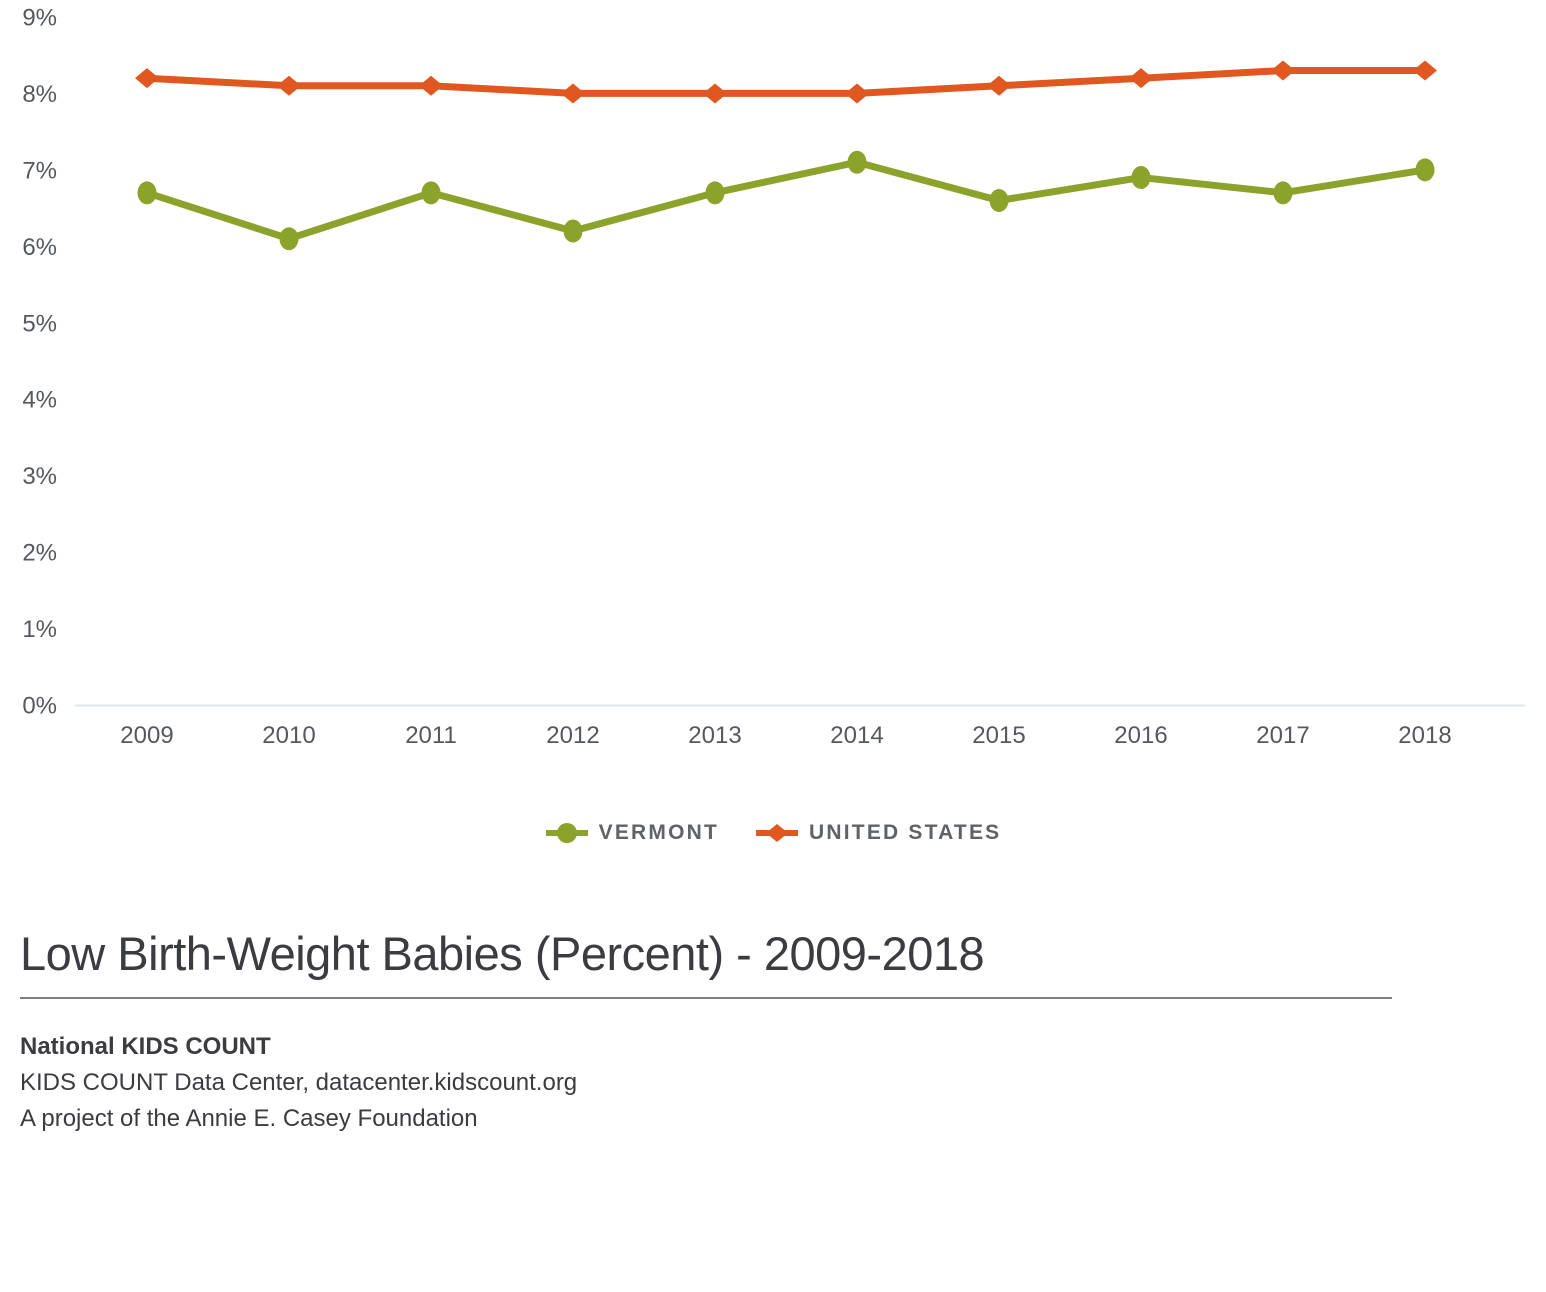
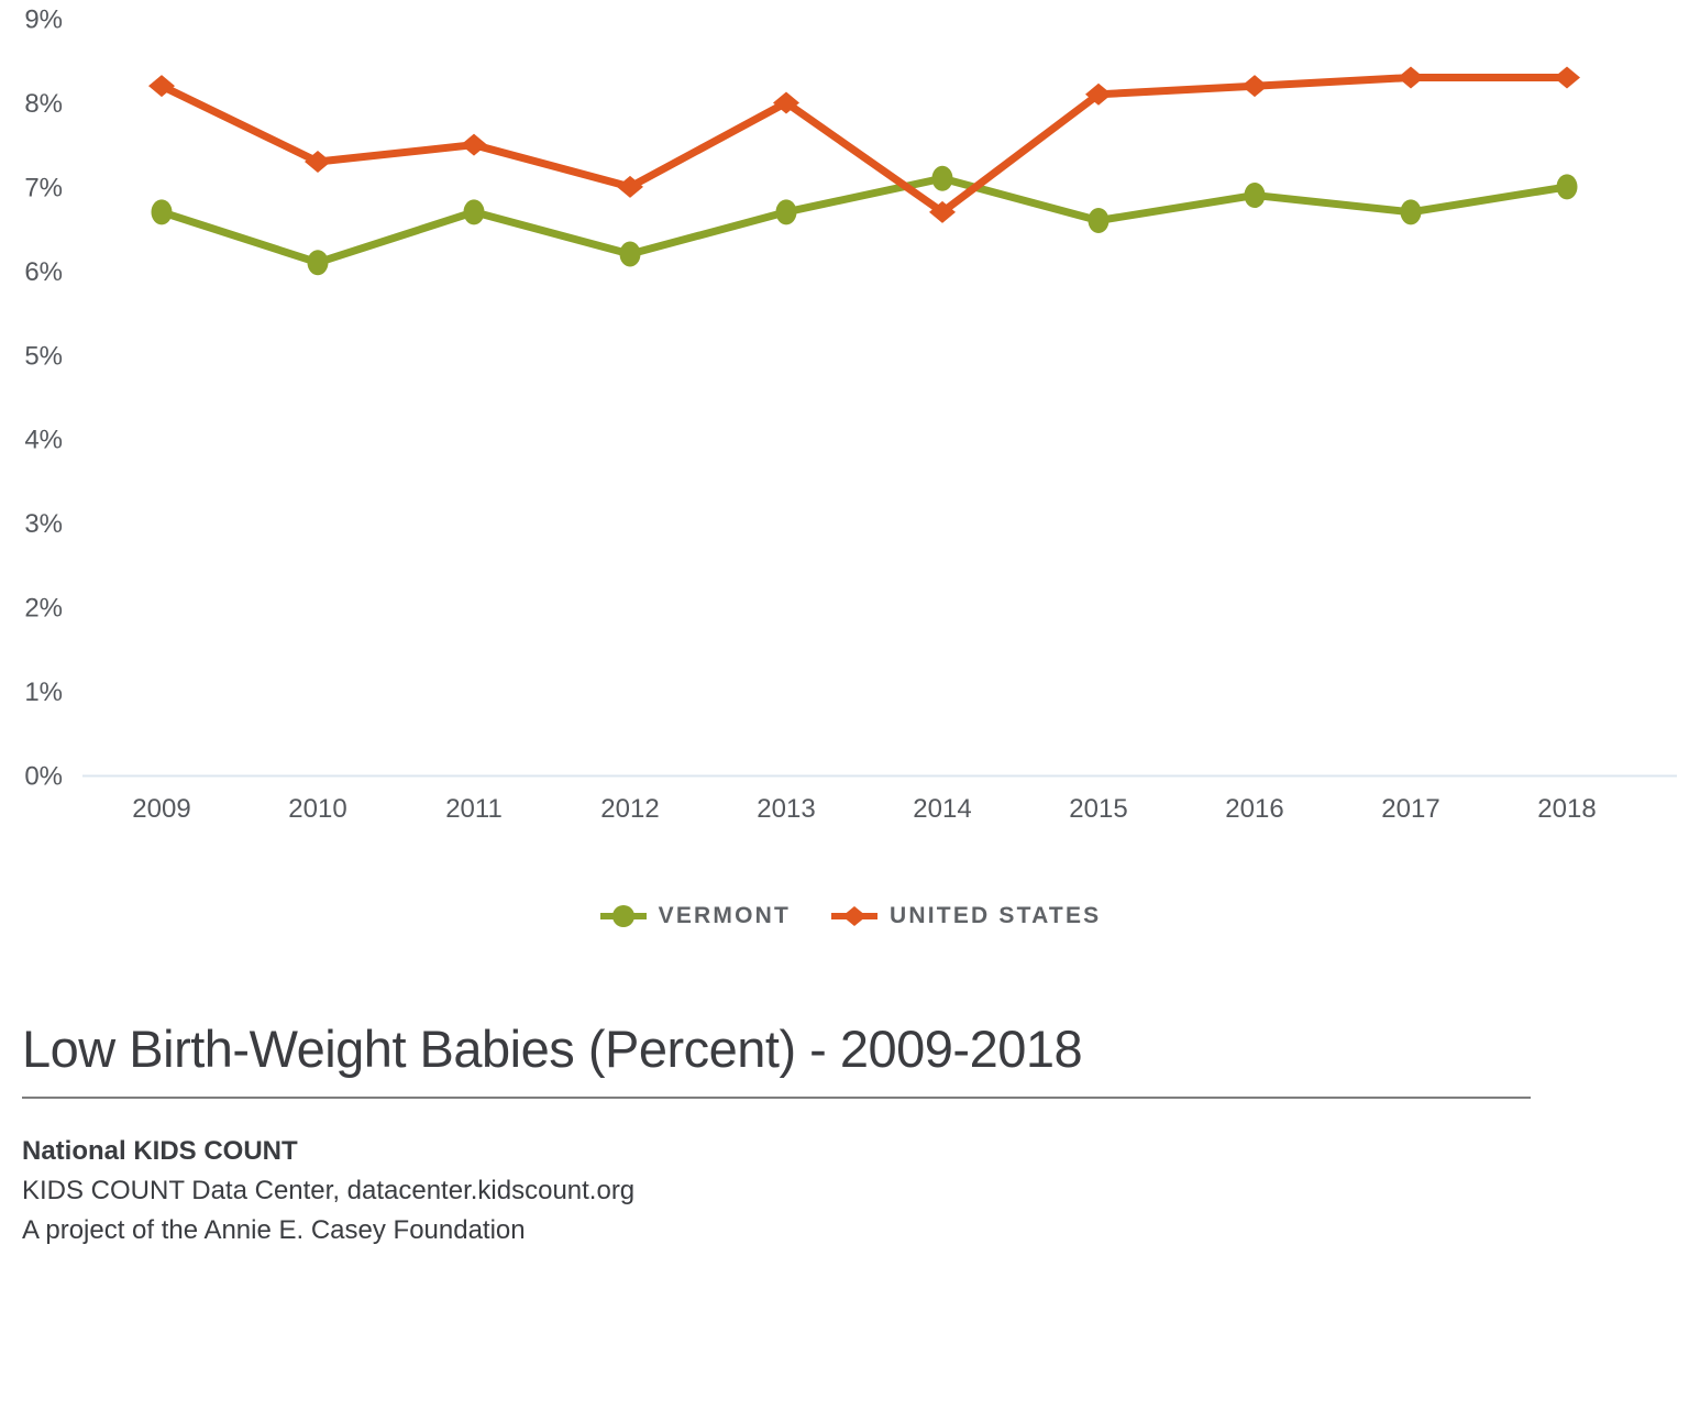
UNITED STATES/2010: 8.1% -> 7.3%
UNITED STATES/2011: 8.1% -> 7.5%
UNITED STATES/2012: 8.0% -> 7.0%
UNITED STATES/2014: 8.0% -> 6.7%
